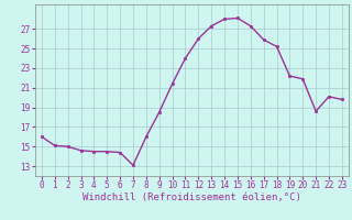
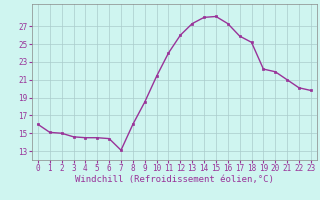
21: 18.6 -> 21.0
